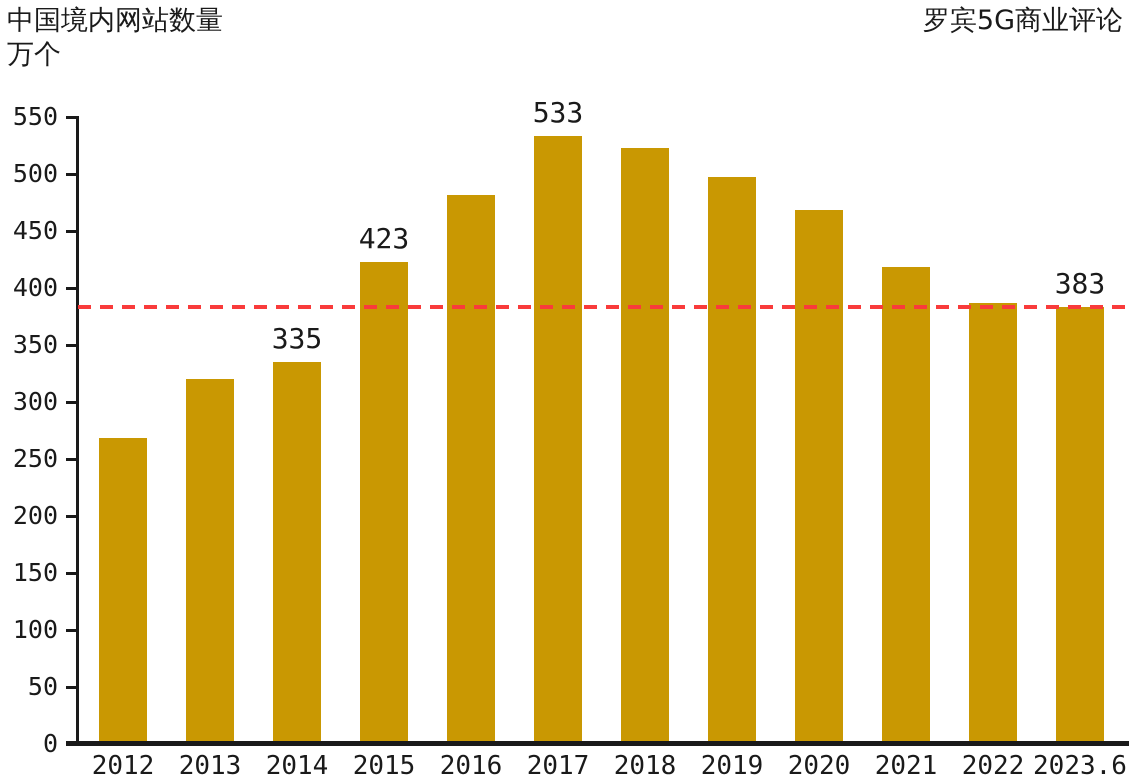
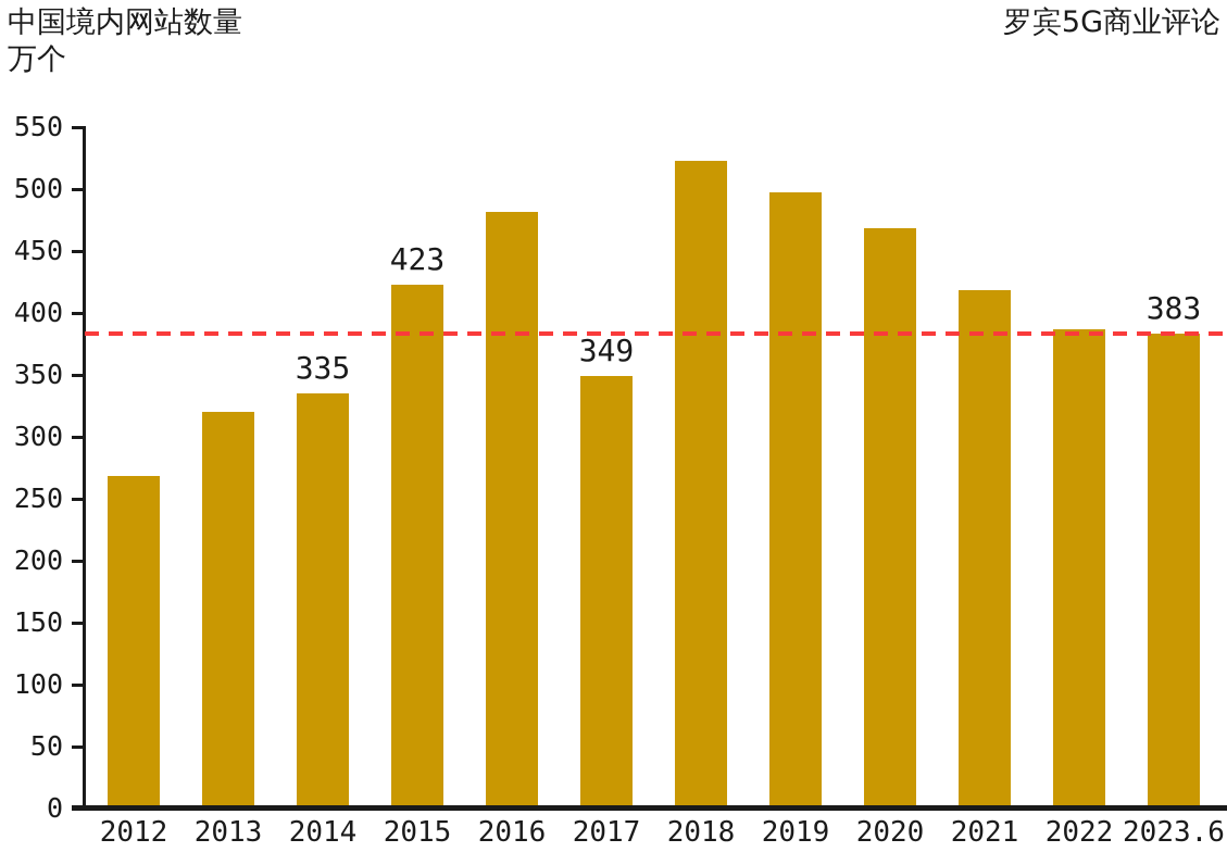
2017: 533 -> 349
